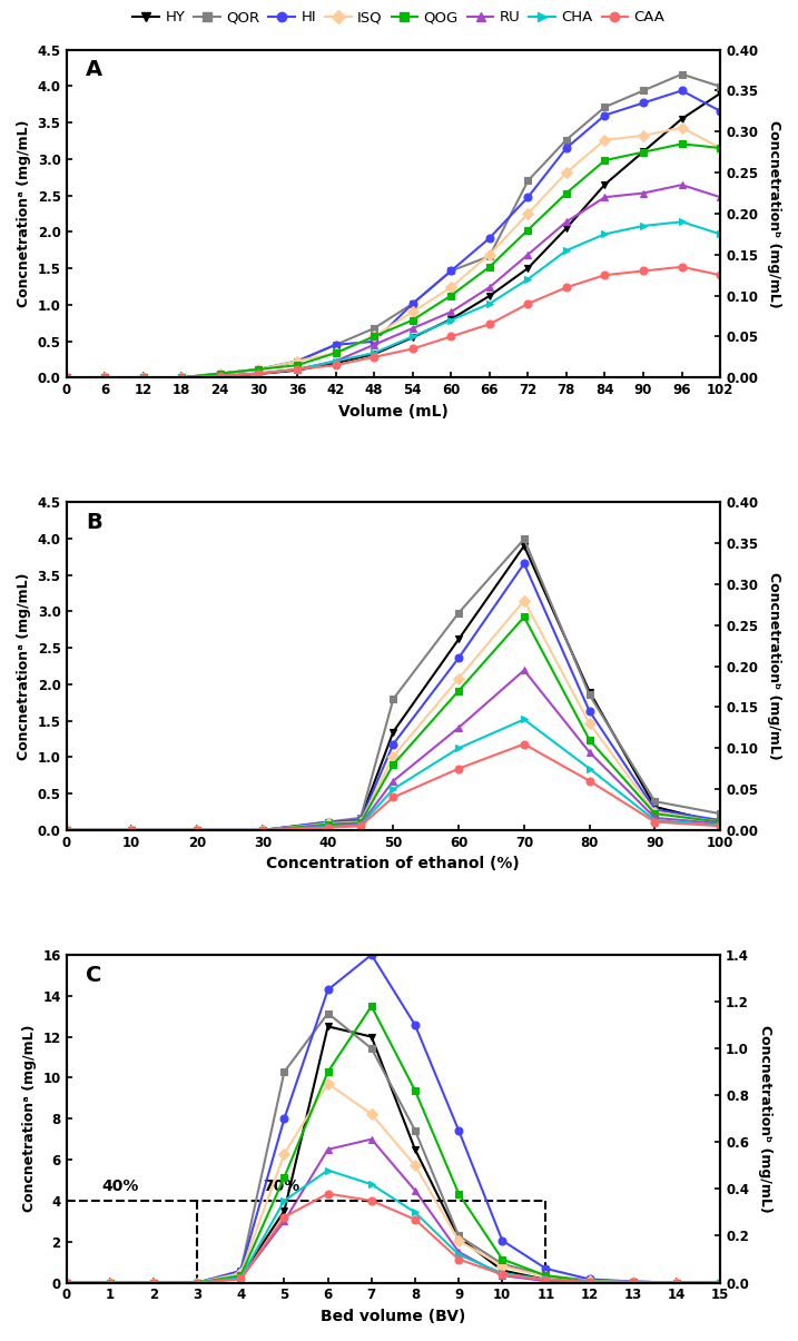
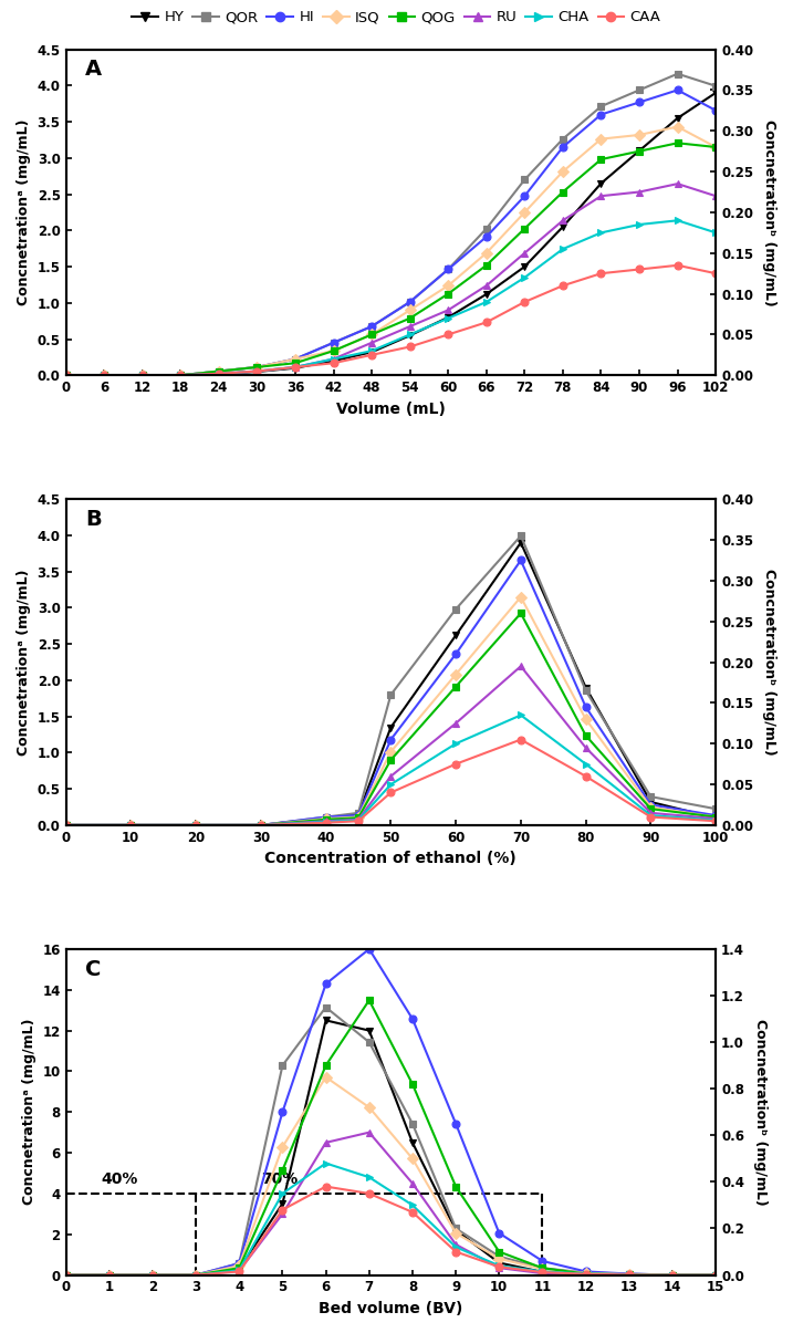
HI/48: 0.044 -> 0.060
QOR/66: 0.148 -> 0.180
